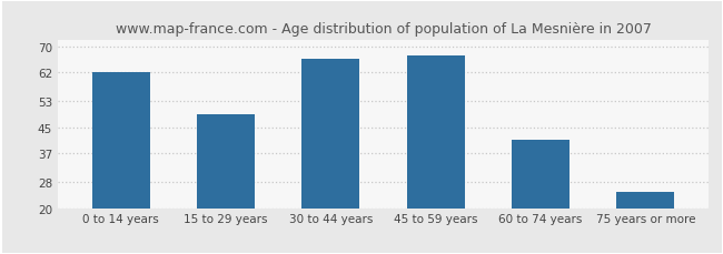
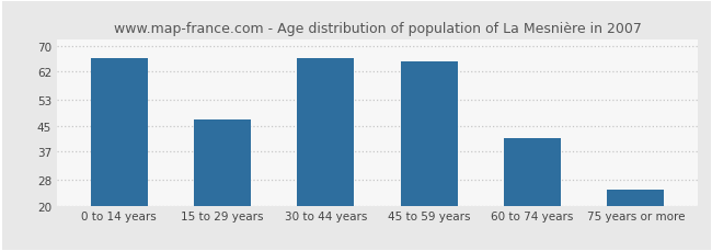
0 to 14 years: 62 -> 66
15 to 29 years: 49 -> 47
45 to 59 years: 67 -> 65
